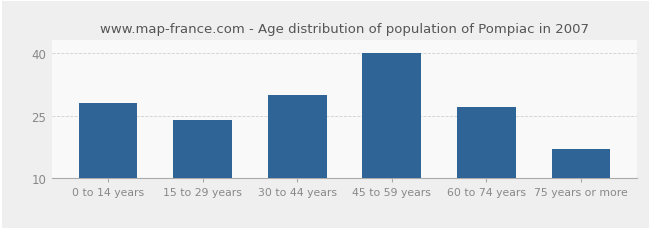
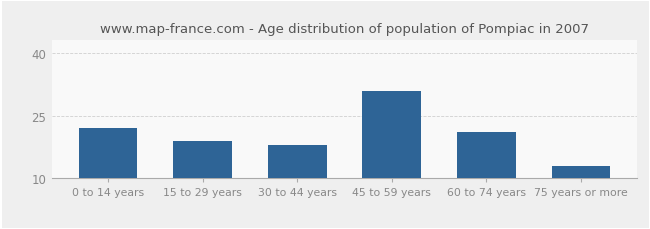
0 to 14 years: 28 -> 22
15 to 29 years: 24 -> 19
30 to 44 years: 30 -> 18
45 to 59 years: 40 -> 31
60 to 74 years: 27 -> 21
75 years or more: 17 -> 13
